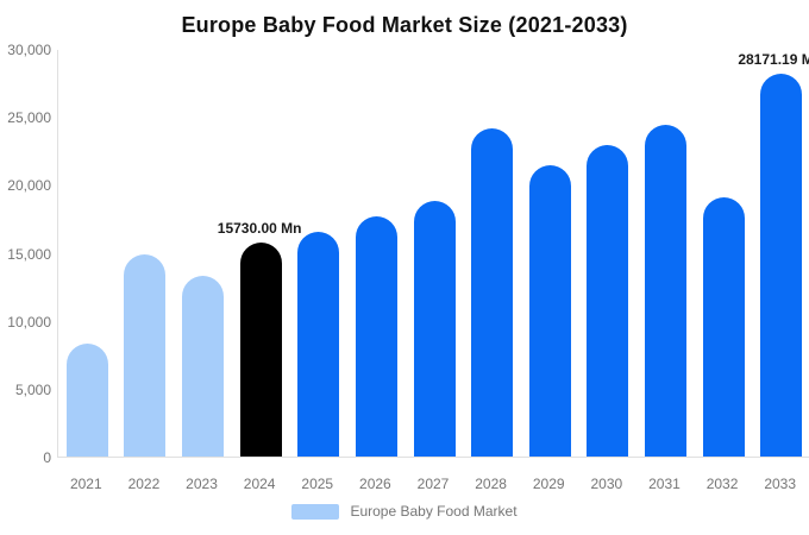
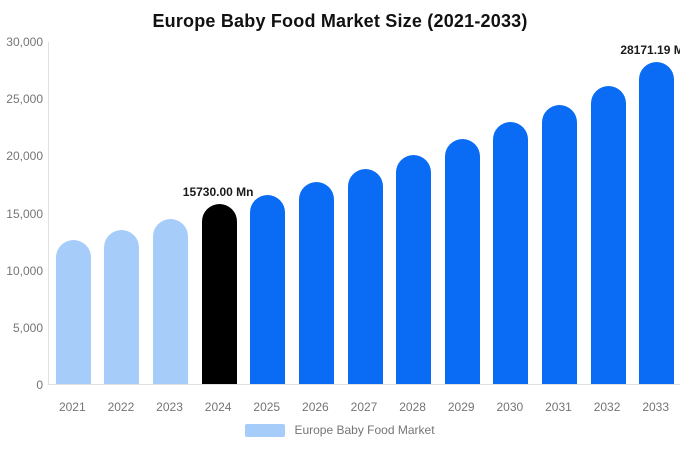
2021: 8300 -> 12600
2022: 14900 -> 13500
2023: 13300 -> 14400
2028: 24100 -> 20100
2032: 19100 -> 26000
